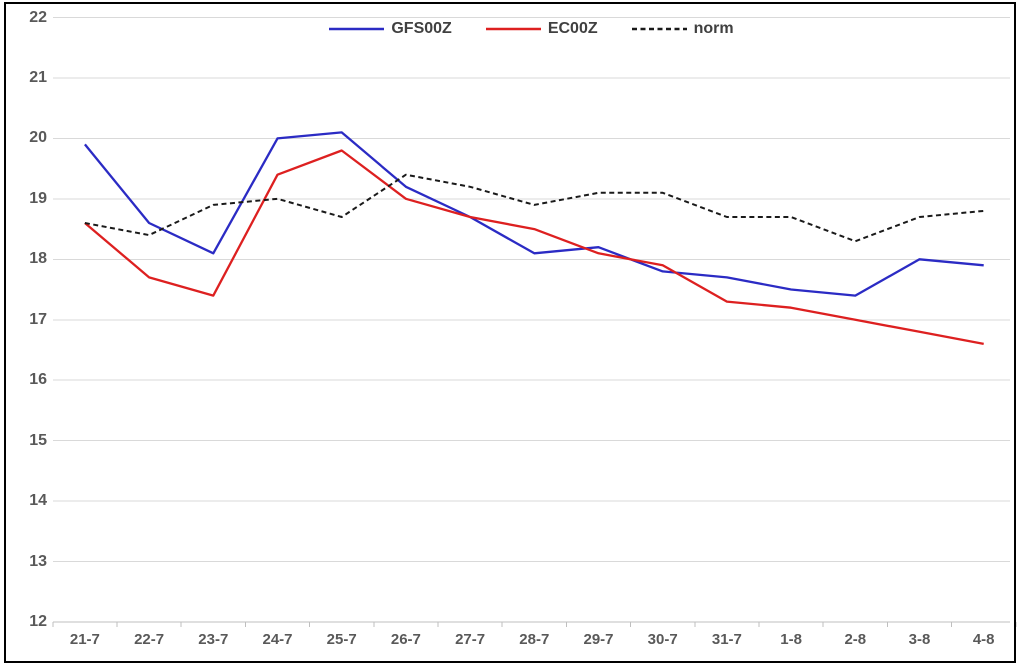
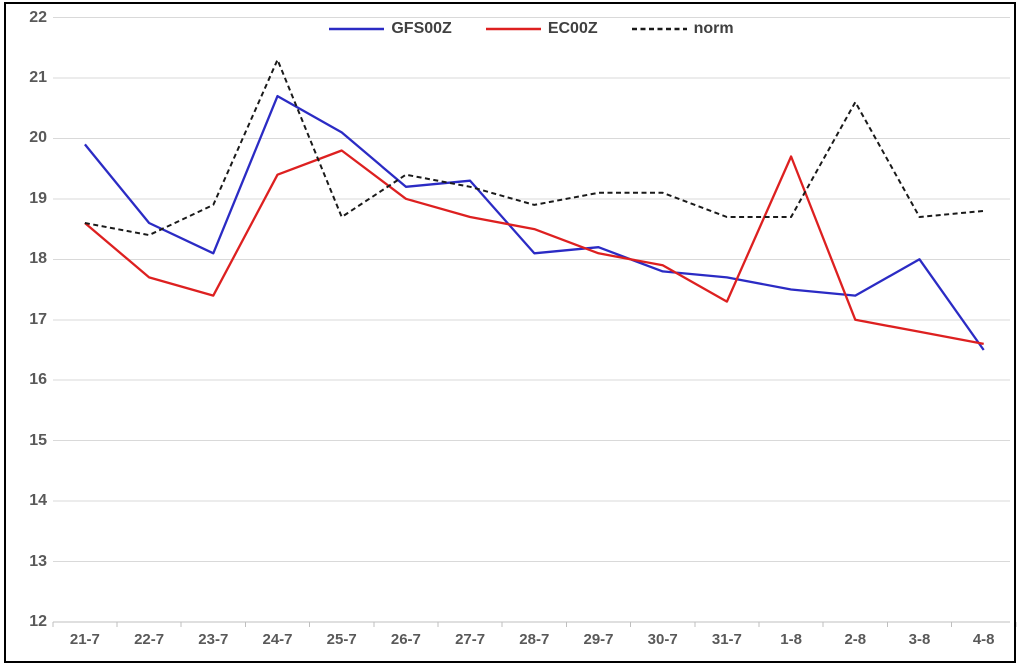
GFS00Z/24-7: 20.0 -> 20.7
norm/24-7: 19.0 -> 21.3
GFS00Z/27-7: 18.7 -> 19.3
EC00Z/1-8: 17.2 -> 19.7
norm/2-8: 18.3 -> 20.6
GFS00Z/4-8: 17.9 -> 16.5
